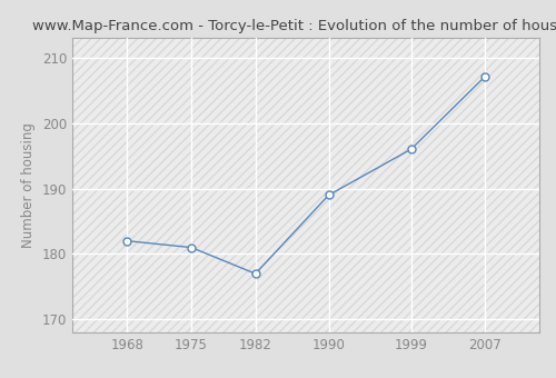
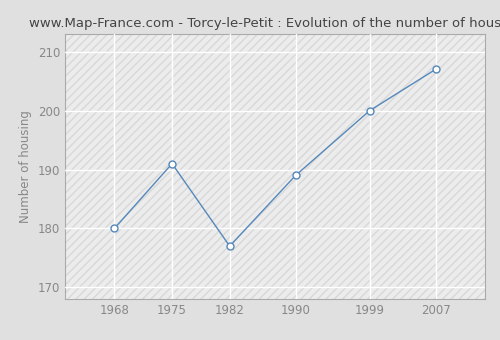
1968: 182 -> 180
1975: 181 -> 191
1999: 196 -> 200
